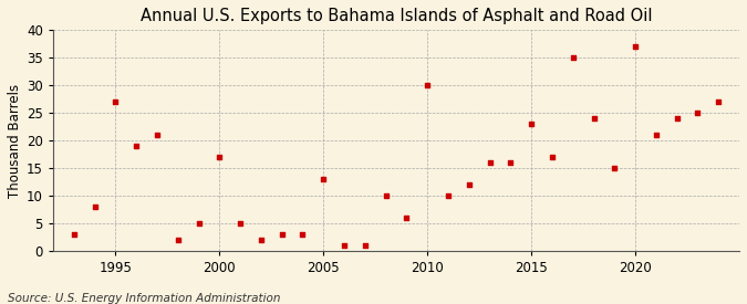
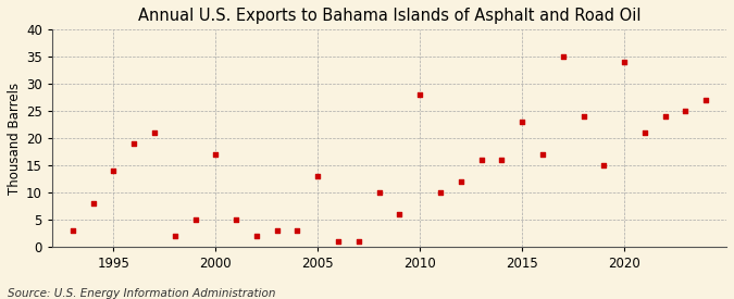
1995: 27 -> 14
2010: 30 -> 28
2020: 37 -> 34
